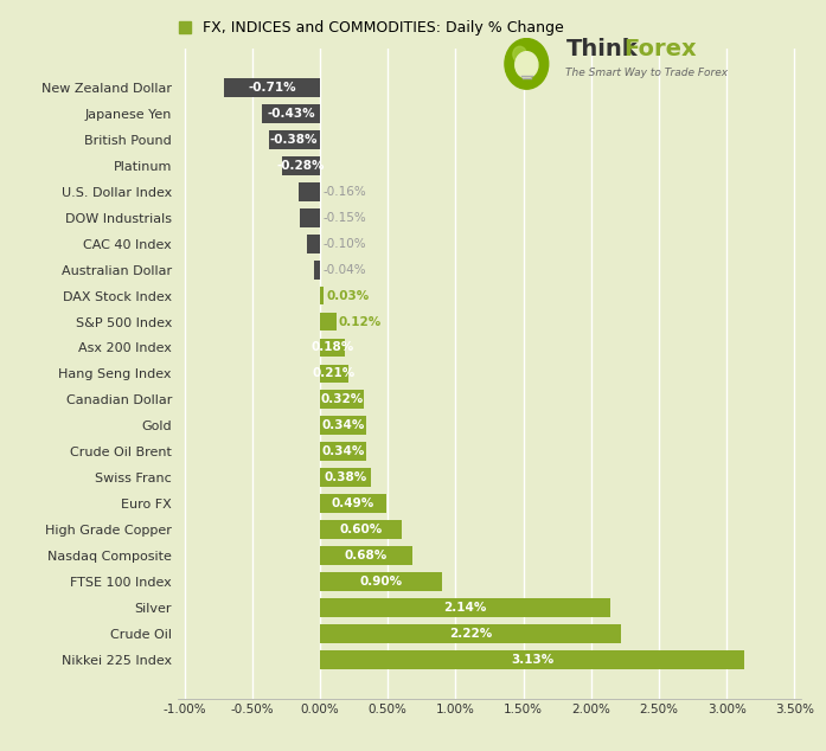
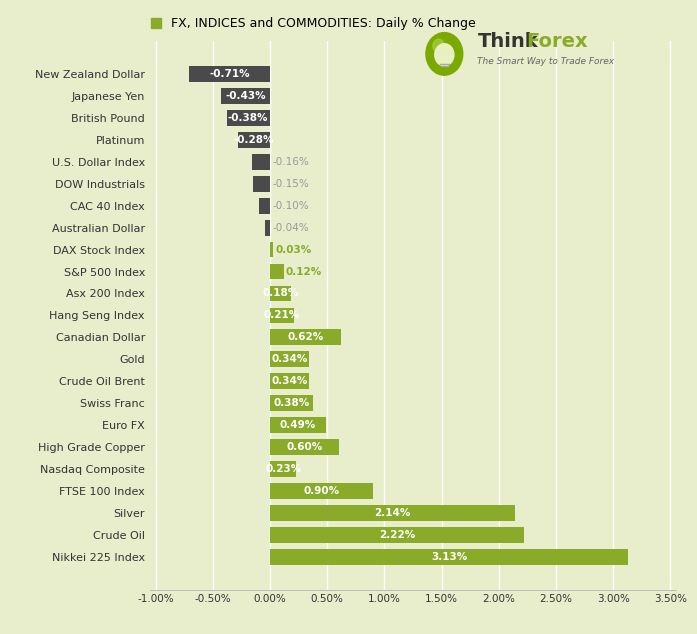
Canadian Dollar: 0.32% -> 0.62%
Nasdaq Composite: 0.68% -> 0.23%
